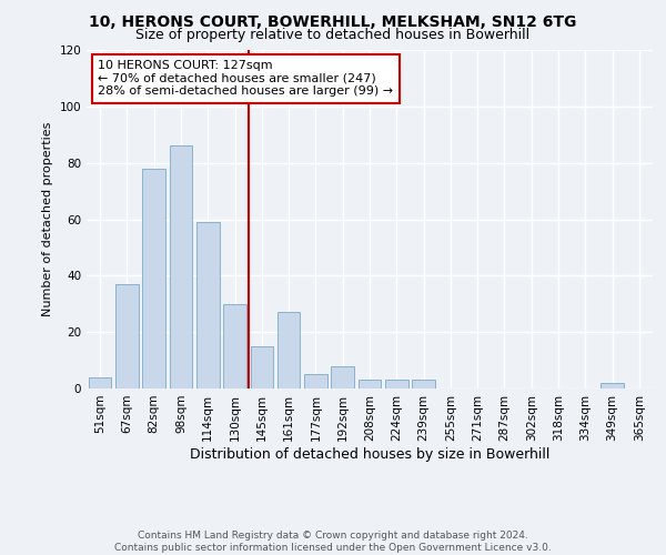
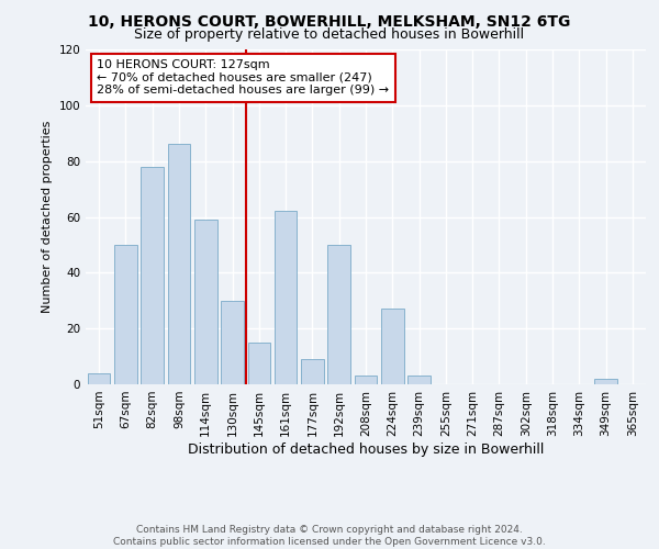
67sqm: 37 -> 50
161sqm: 27 -> 62
177sqm: 5 -> 9
192sqm: 8 -> 50
224sqm: 3 -> 27
